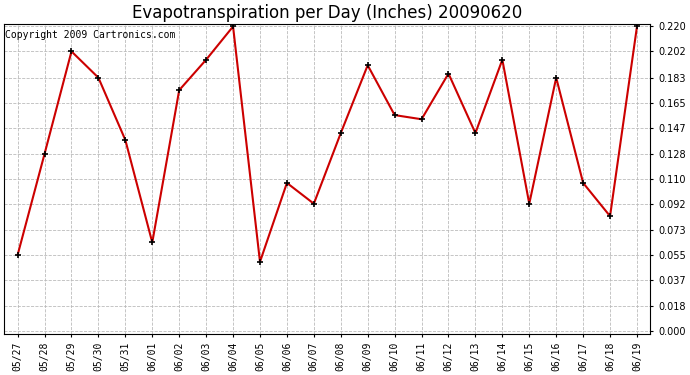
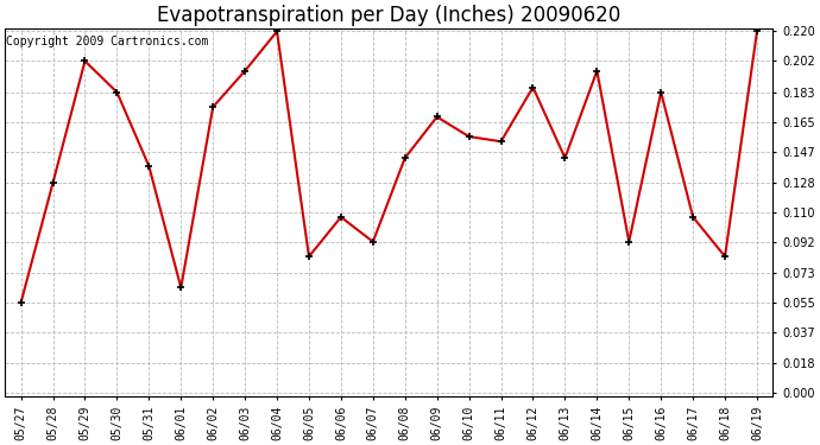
06/05: 0.050 -> 0.083
06/09: 0.192 -> 0.168
